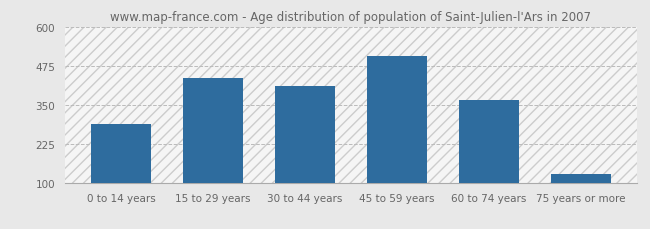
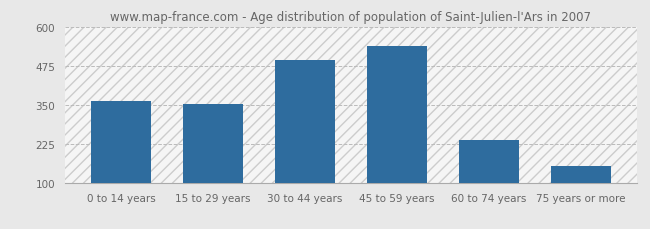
0 to 14 years: 290 -> 363
15 to 29 years: 435 -> 352
30 to 44 years: 410 -> 493
45 to 59 years: 505 -> 538
60 to 74 years: 365 -> 238
75 years or more: 130 -> 155
